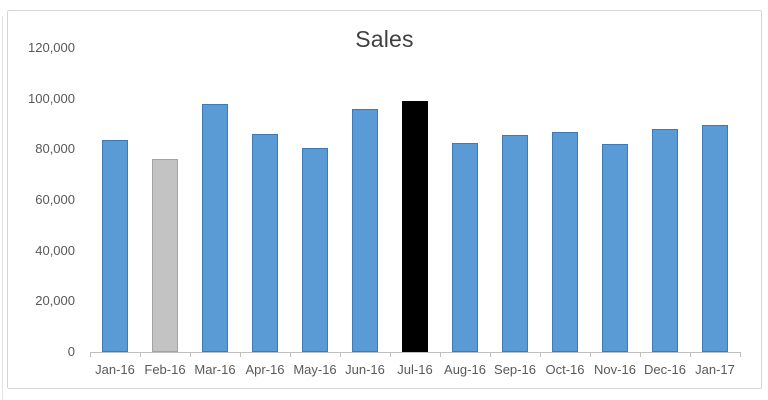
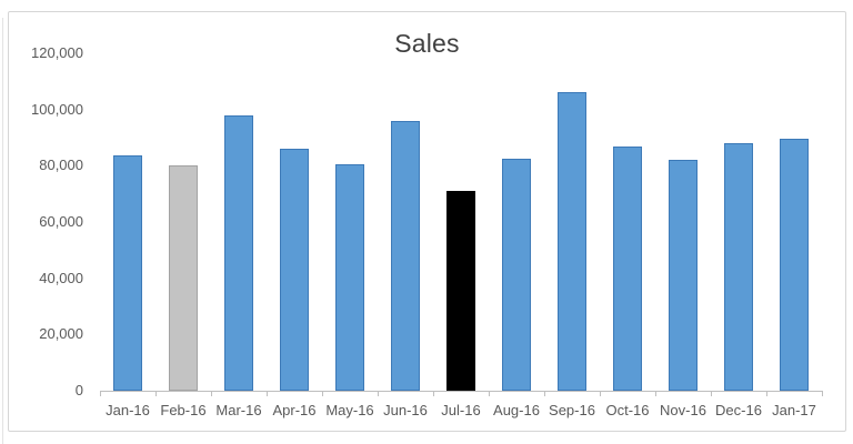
Feb-16: 76000 -> 80000
Jul-16: 99000 -> 71000
Sep-16: 86000 -> 106000
